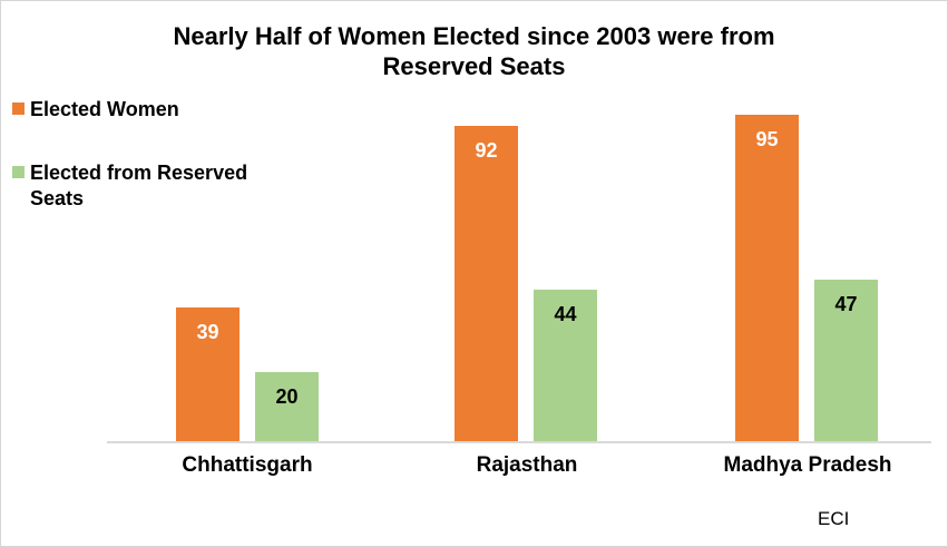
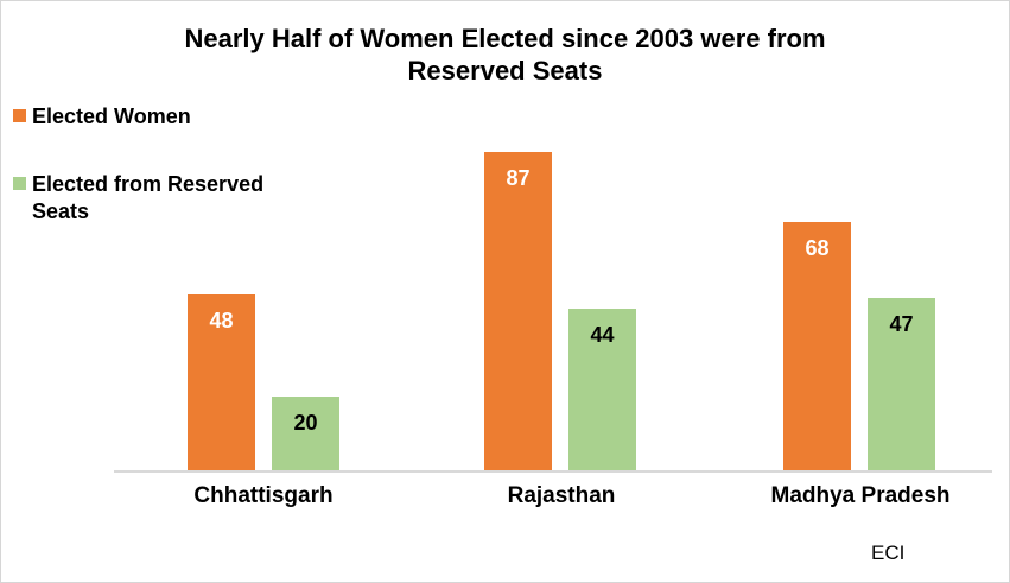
Elected Women/Chhattisgarh: 39 -> 48
Elected Women/Rajasthan: 92 -> 87
Elected Women/Madhya Pradesh: 95 -> 68
